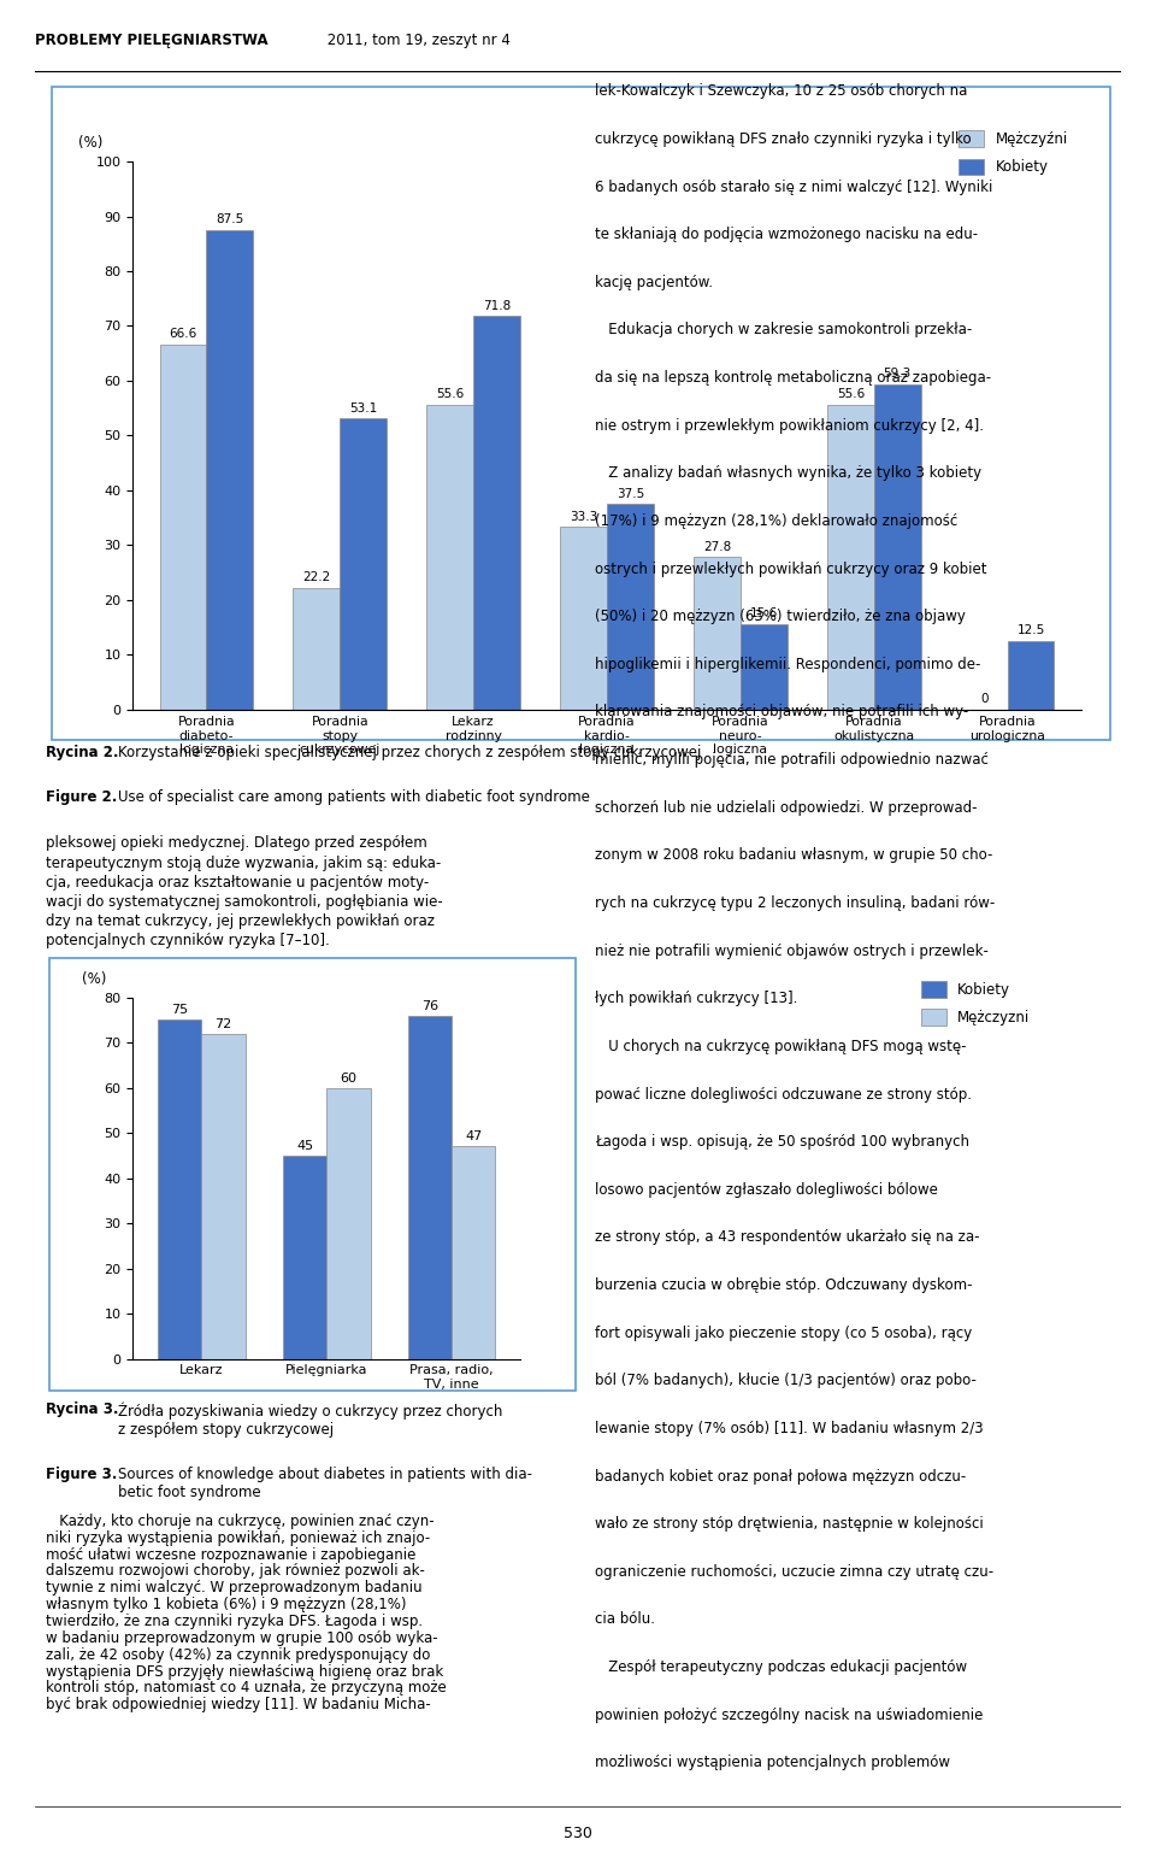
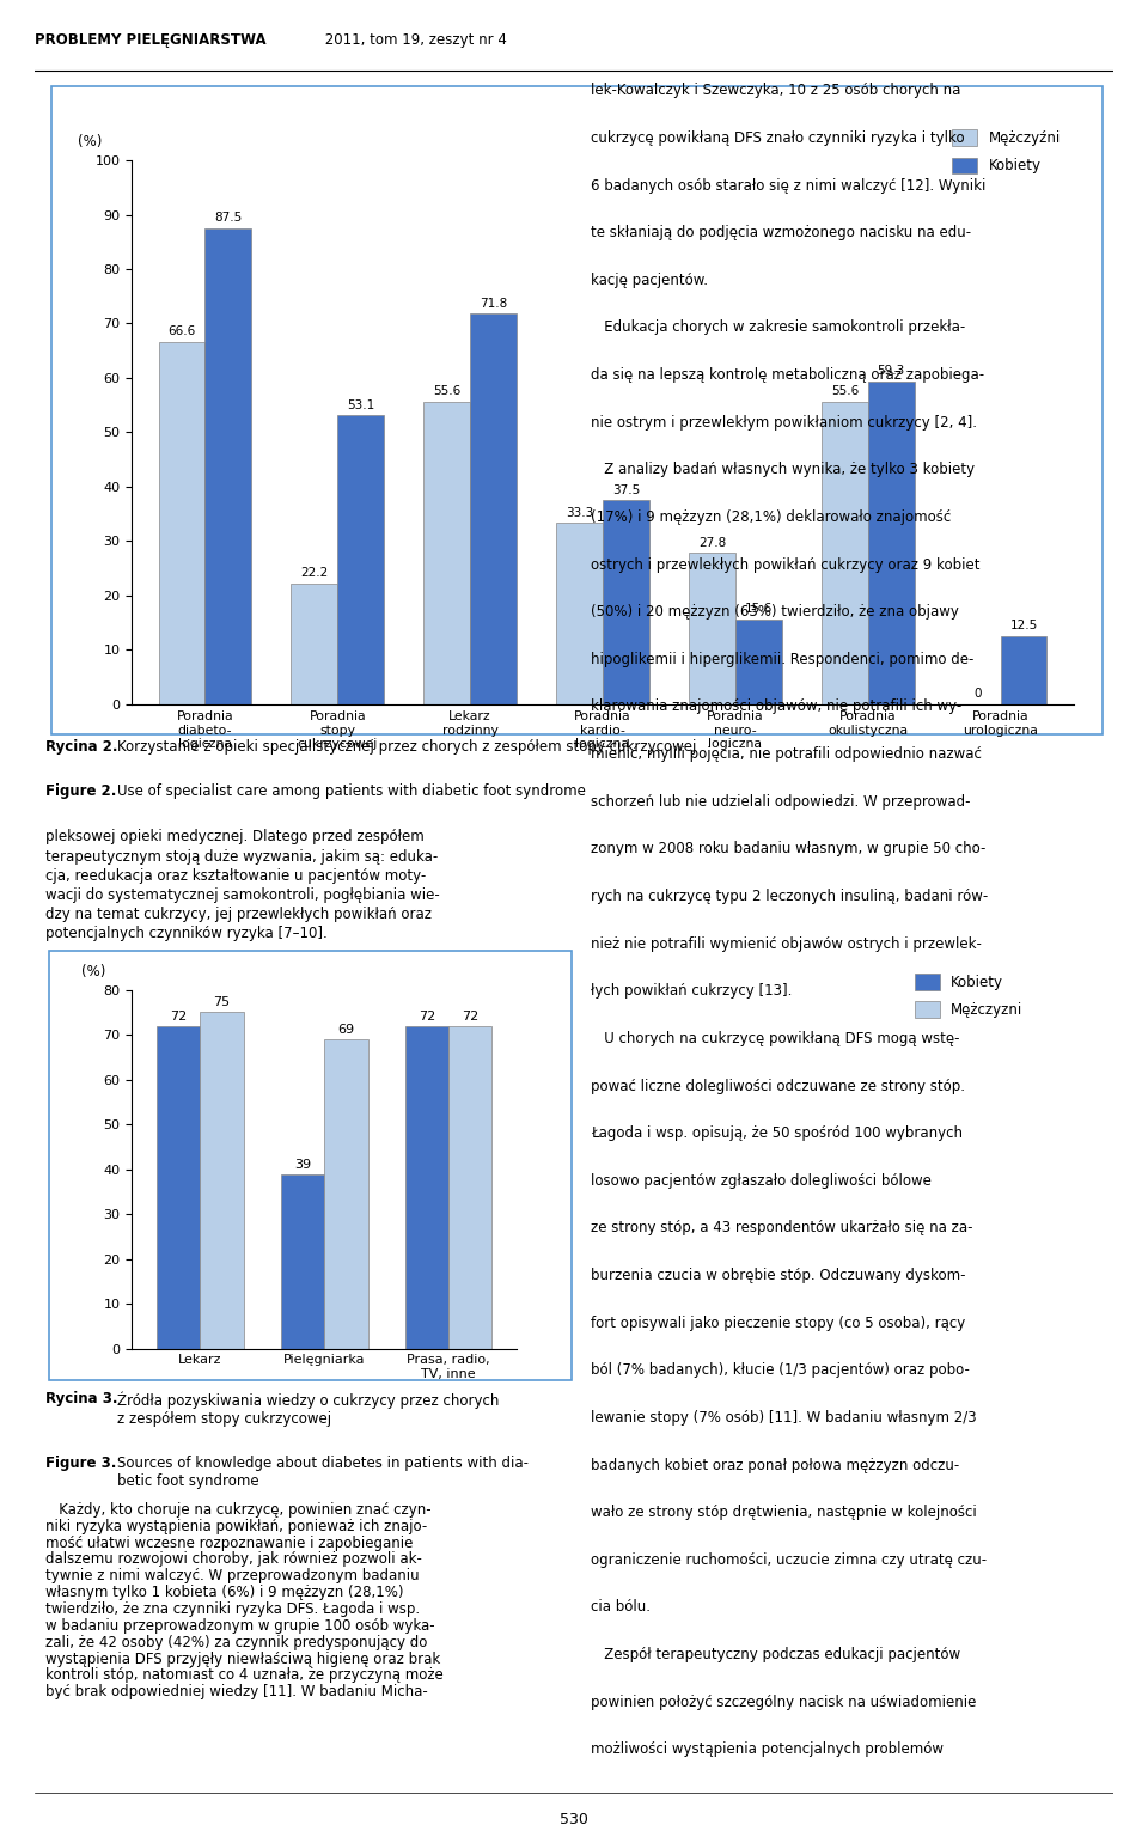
Kobiety/Lekarz: 75 -> 72
Mężczyzni/Lekarz: 72 -> 75
Kobiety/Pielęgniarka: 45 -> 39
Mężczyzni/Pielęgniarka: 60 -> 69
Kobiety/Prasa, radio, TV, inne: 76 -> 72
Mężczyzni/Prasa, radio, TV, inne: 47 -> 72
